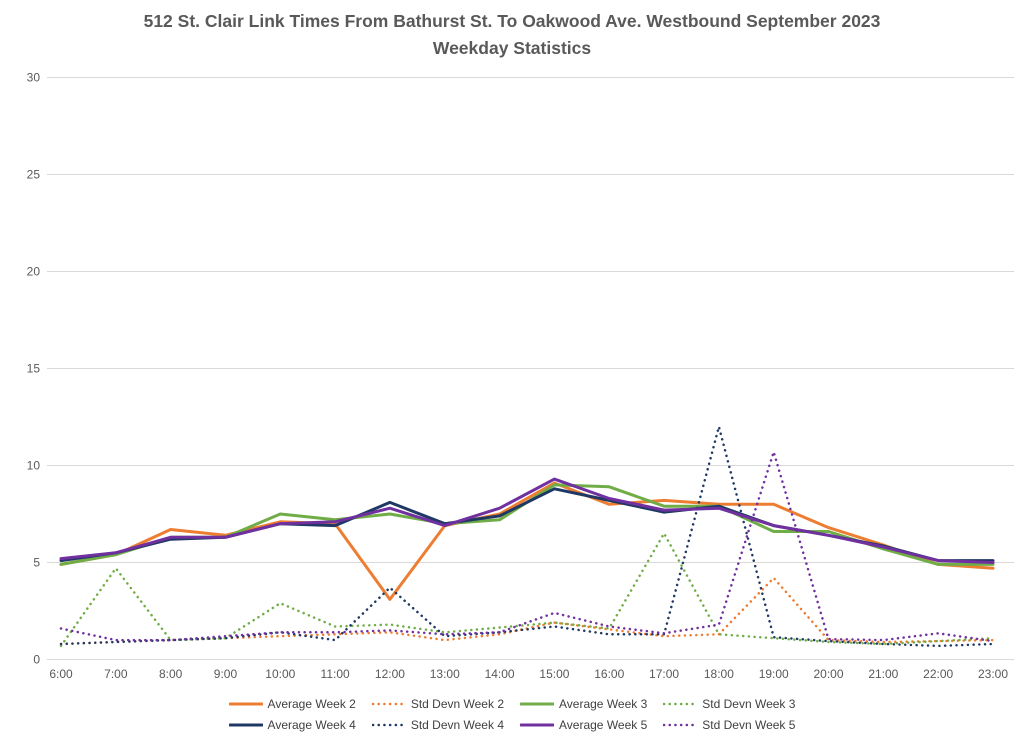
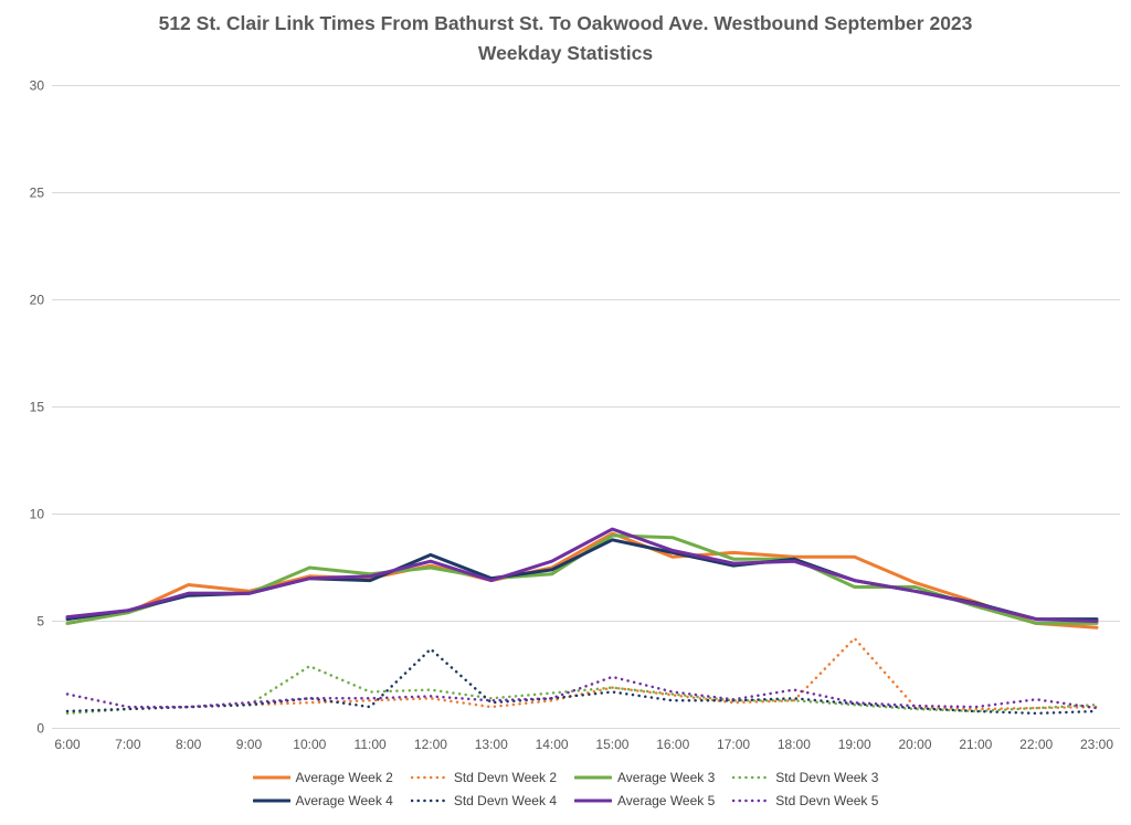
Std Devn Week 3/7:00: 4.7 -> 0.9
Average Week 2/12:00: 3.1 -> 7.6
Std Devn Week 3/17:00: 6.5 -> 1.3
Std Devn Week 4/18:00: 12.0 -> 1.4
Std Devn Week 5/19:00: 10.7 -> 1.2
